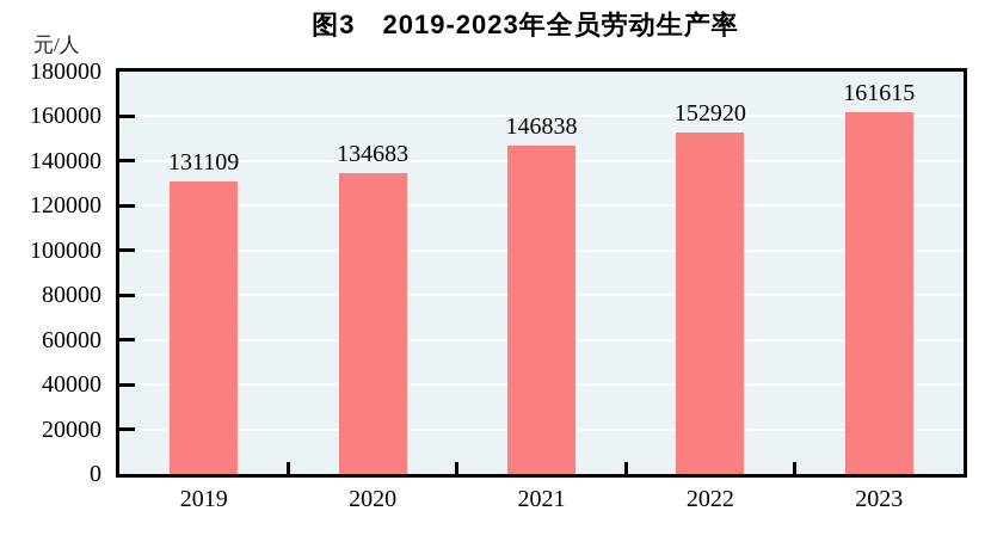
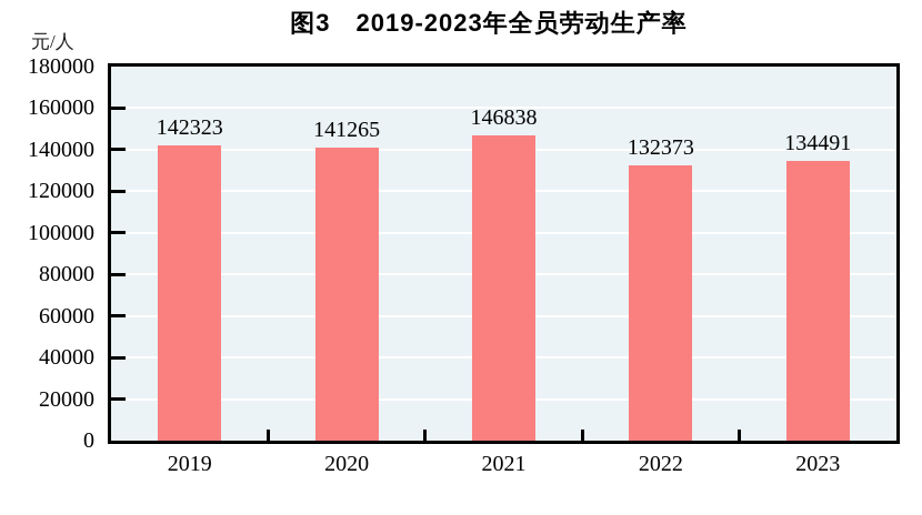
2019: 131109 -> 142323
2020: 134683 -> 141265
2022: 152920 -> 132373
2023: 161615 -> 134491
